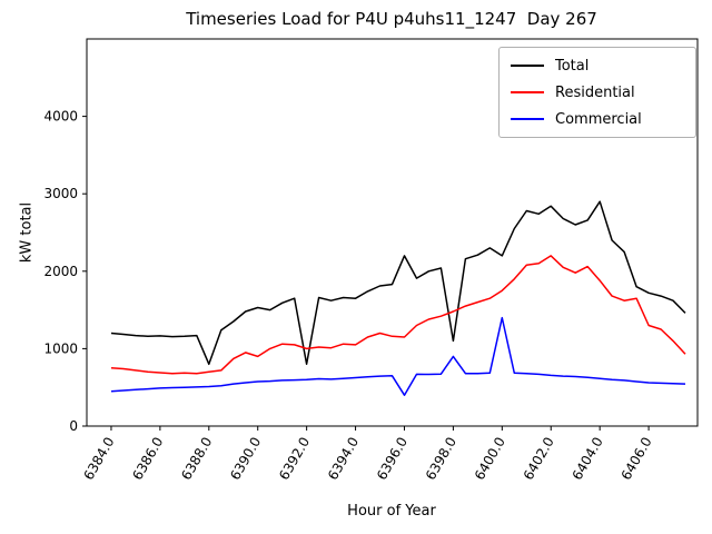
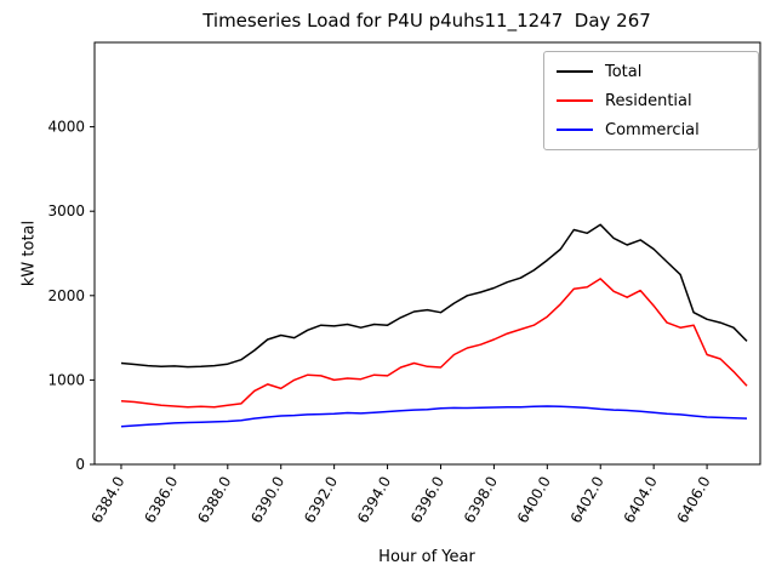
Total/6388.0: 800 -> 1200
Total/6392.0: 800 -> 1600
Total/6396.0: 2200 -> 1800
Commercial/6396.0: 400 -> 700
Total/6398.0: 1100 -> 2100
Commercial/6398.0: 900 -> 700
Total/6400.0: 2200 -> 2400
Commercial/6400.0: 1400 -> 700
Total/6404.0: 2900 -> 2600
